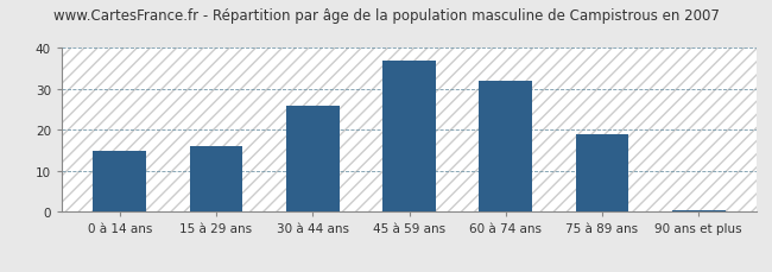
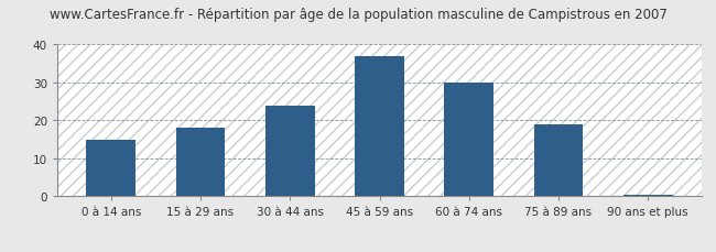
15 à 29 ans: 16.0 -> 18.0
30 à 44 ans: 26.0 -> 24.0
60 à 74 ans: 32.0 -> 30.0
